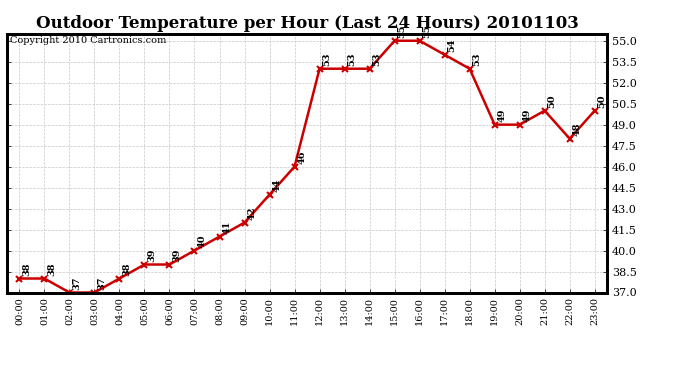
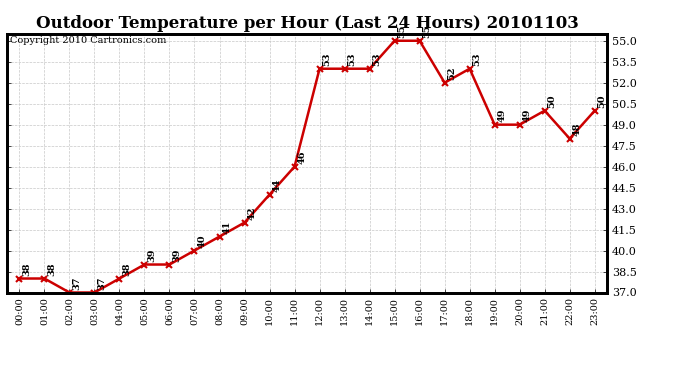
17:00: 54 -> 52
